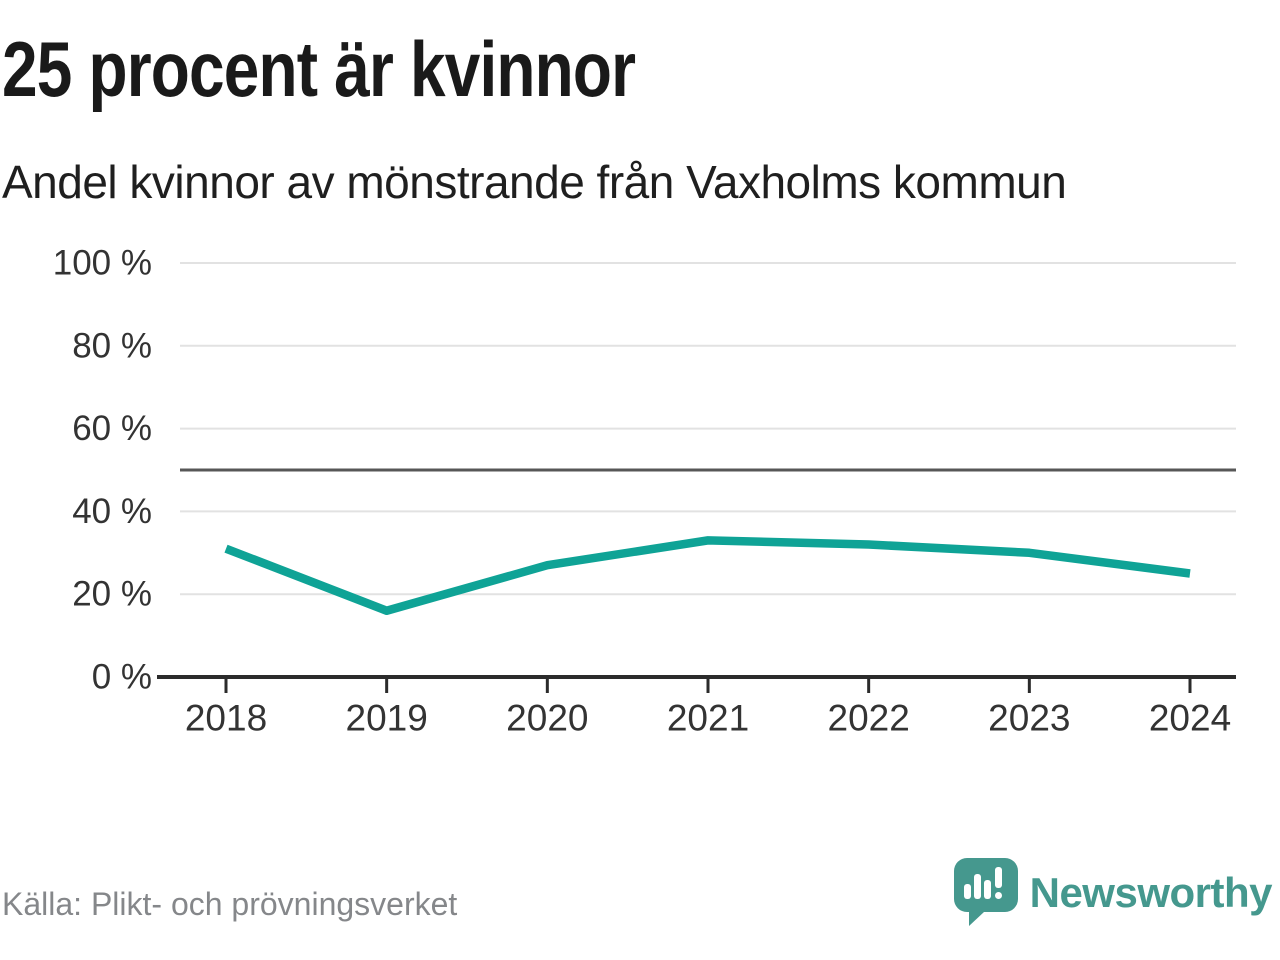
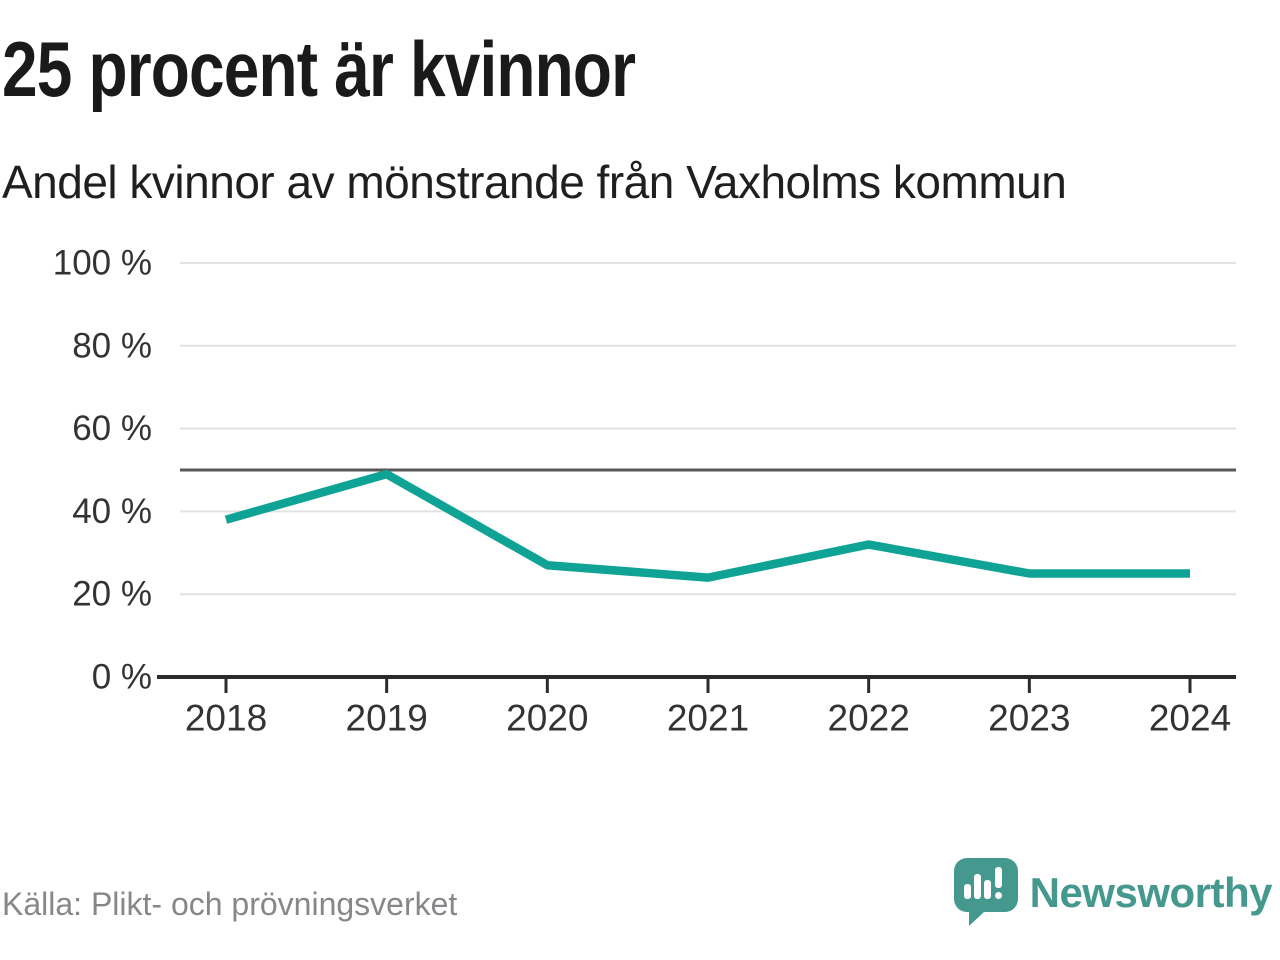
2018: 31% -> 38%
2019: 16% -> 49%
2021: 33% -> 24%
2023: 30% -> 25%
